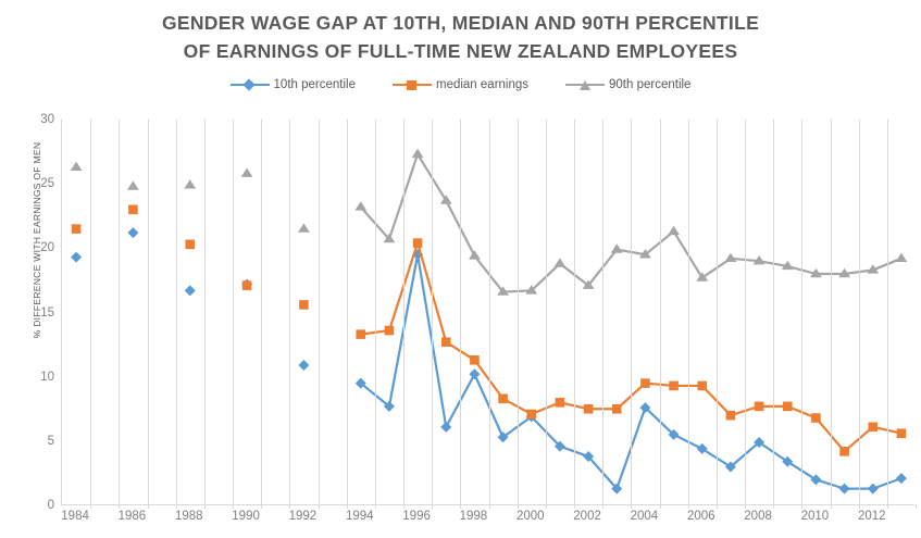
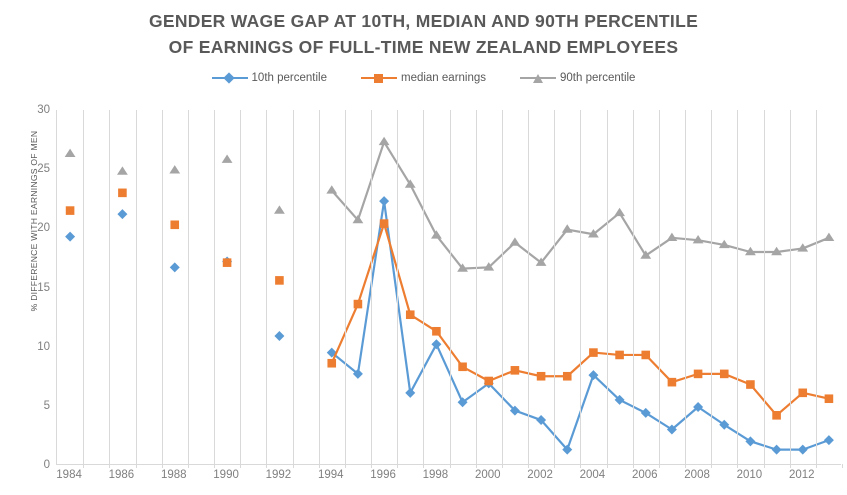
median earnings/1994: 13.3 -> 8.6
10th percentile/1996: 19.5 -> 22.3
